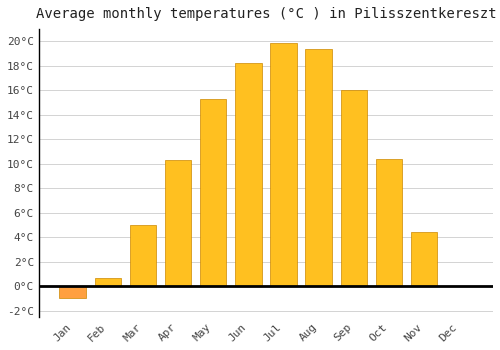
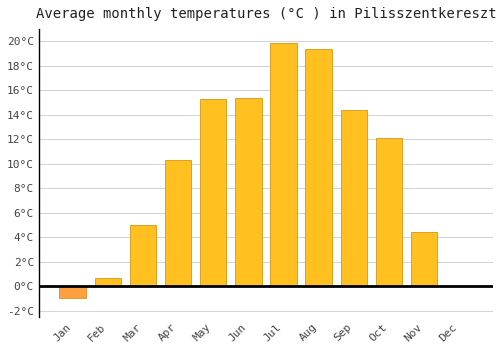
Jun: 18.2°C -> 15.4°C
Sep: 16.0°C -> 14.4°C
Oct: 10.4°C -> 12.1°C
